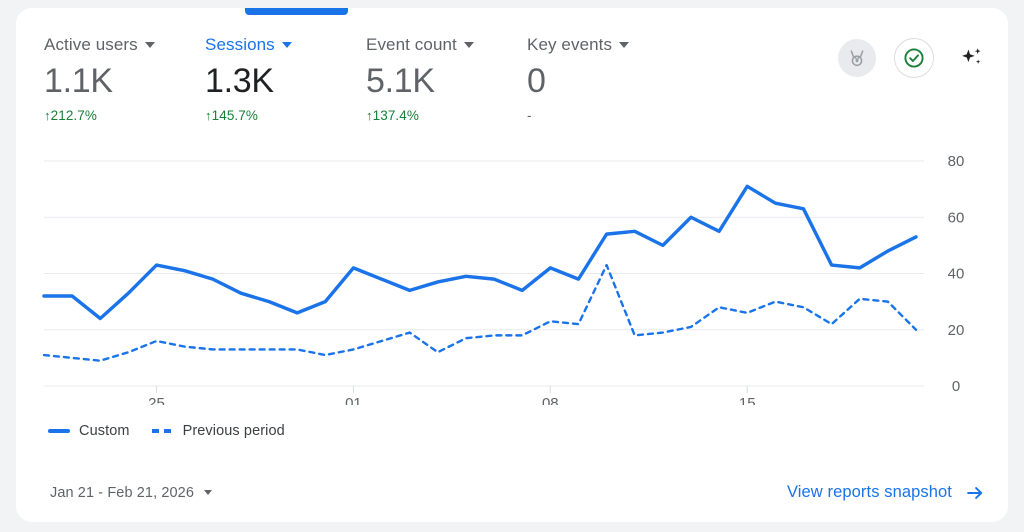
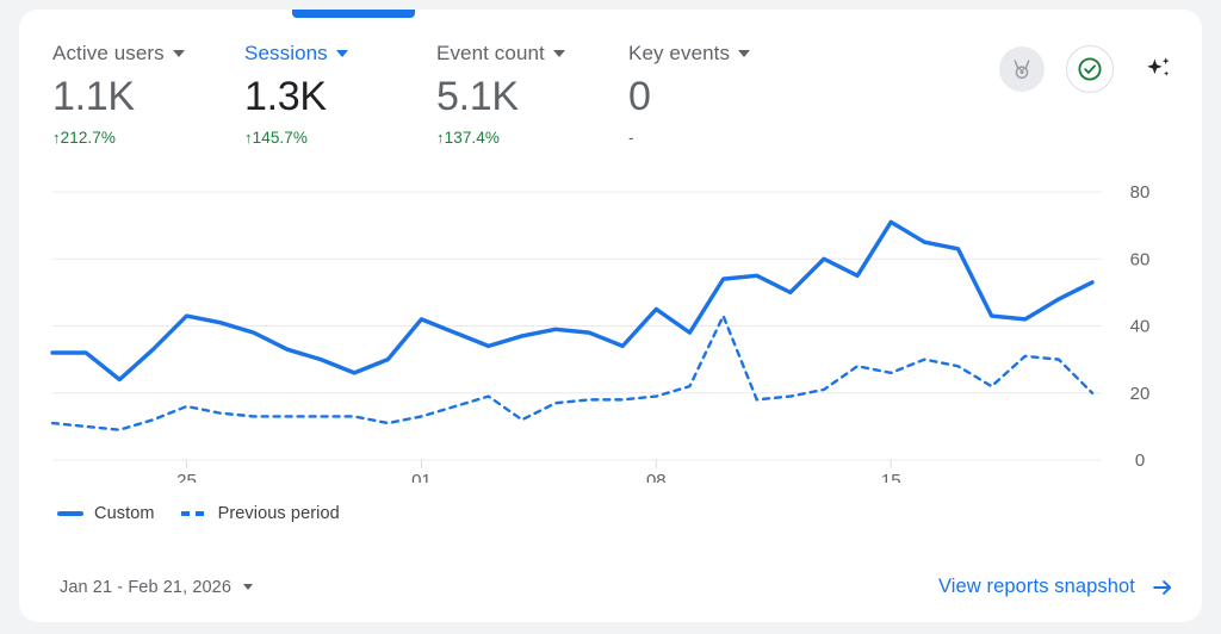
Custom/Feb 08: 42 -> 45
Previous period/Feb 08: 23 -> 19
